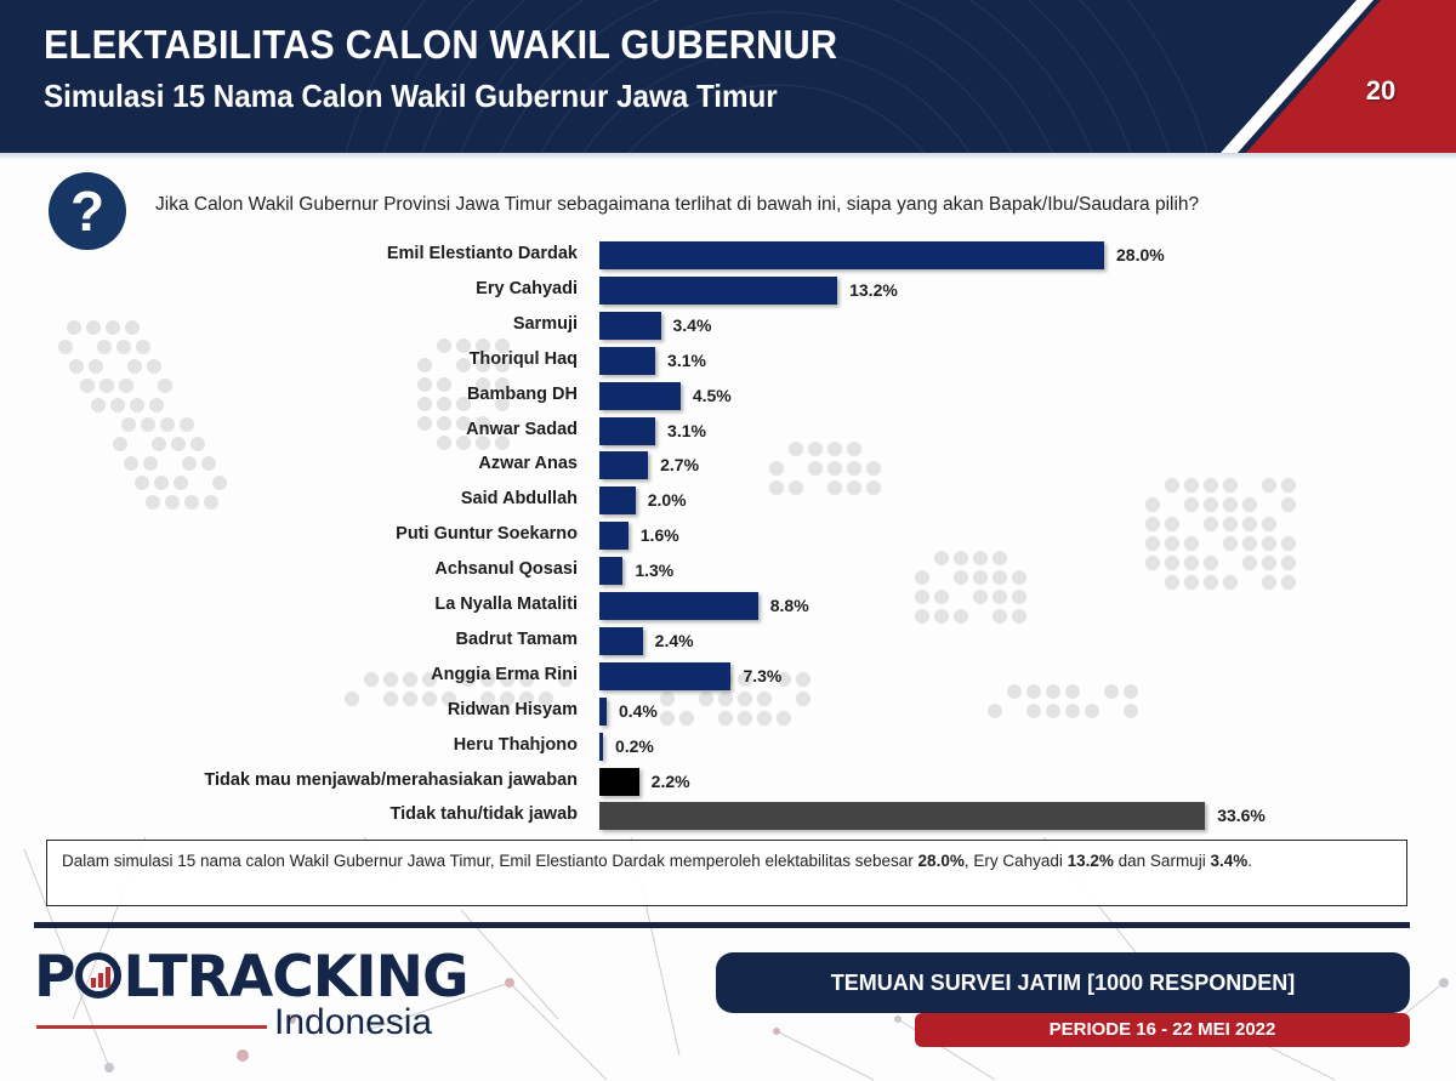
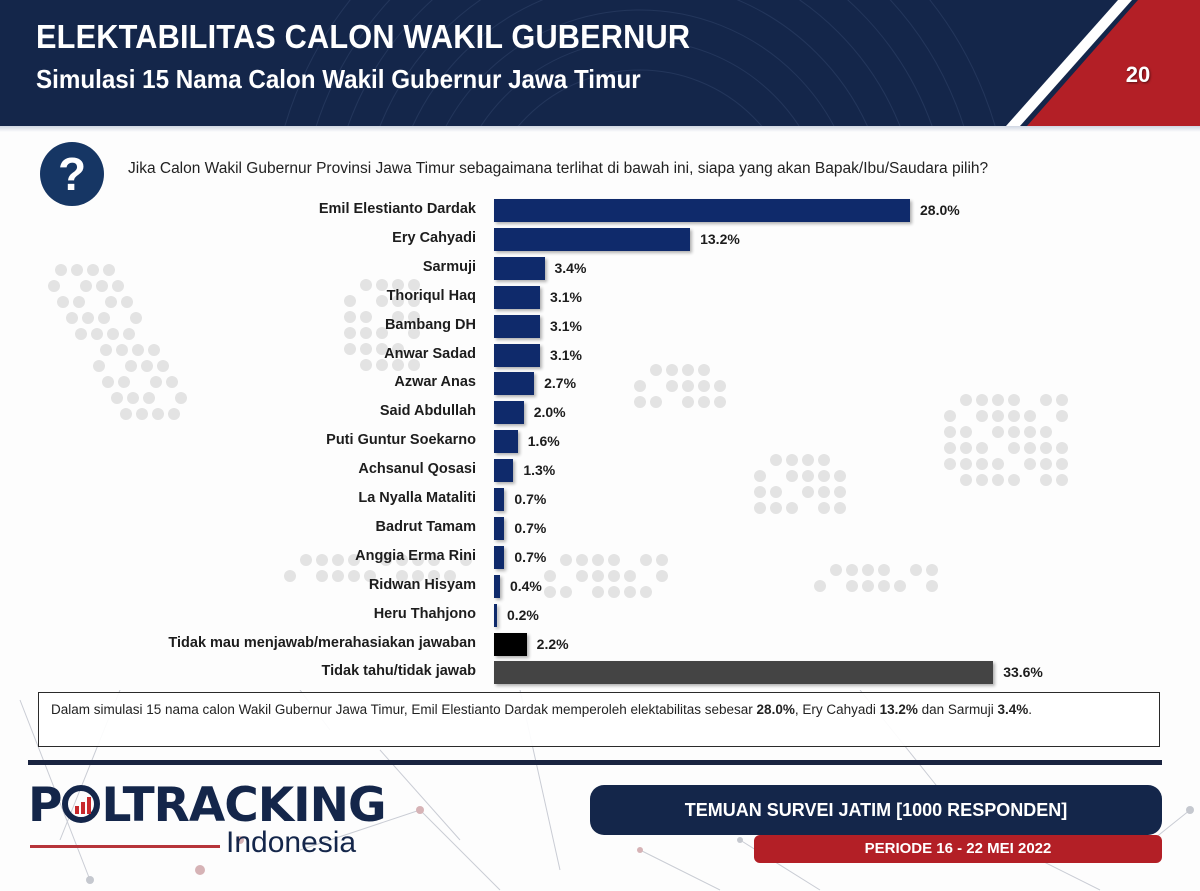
Bambang DH: 4.5% -> 3.1%
La Nyalla Mataliti: 8.8% -> 0.7%
Badrut Tamam: 2.4% -> 0.7%
Anggia Erma Rini: 7.3% -> 0.7%
